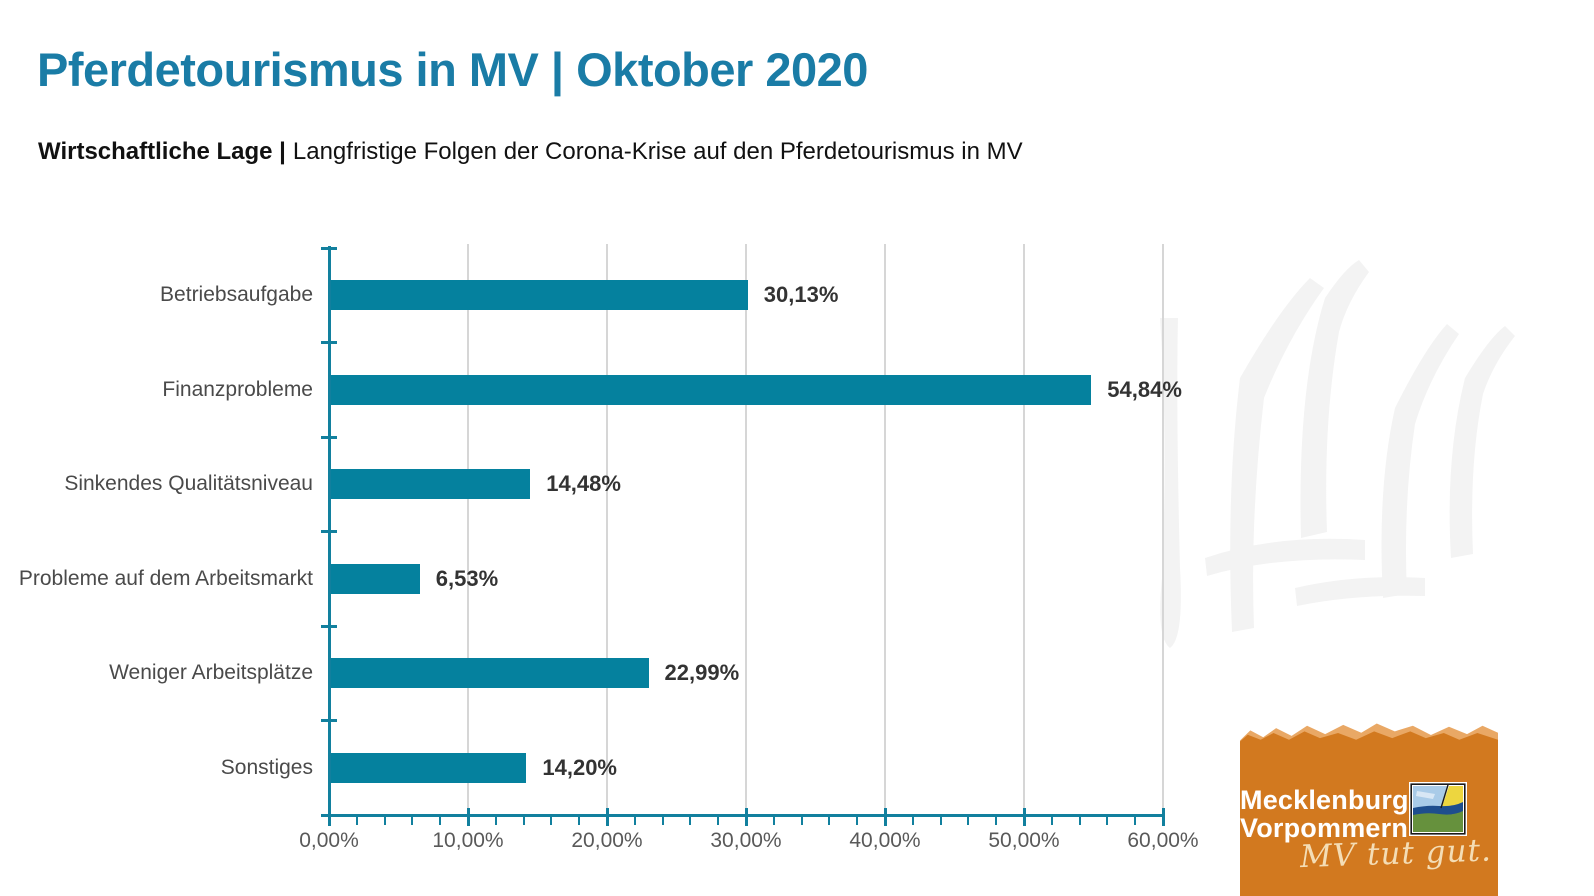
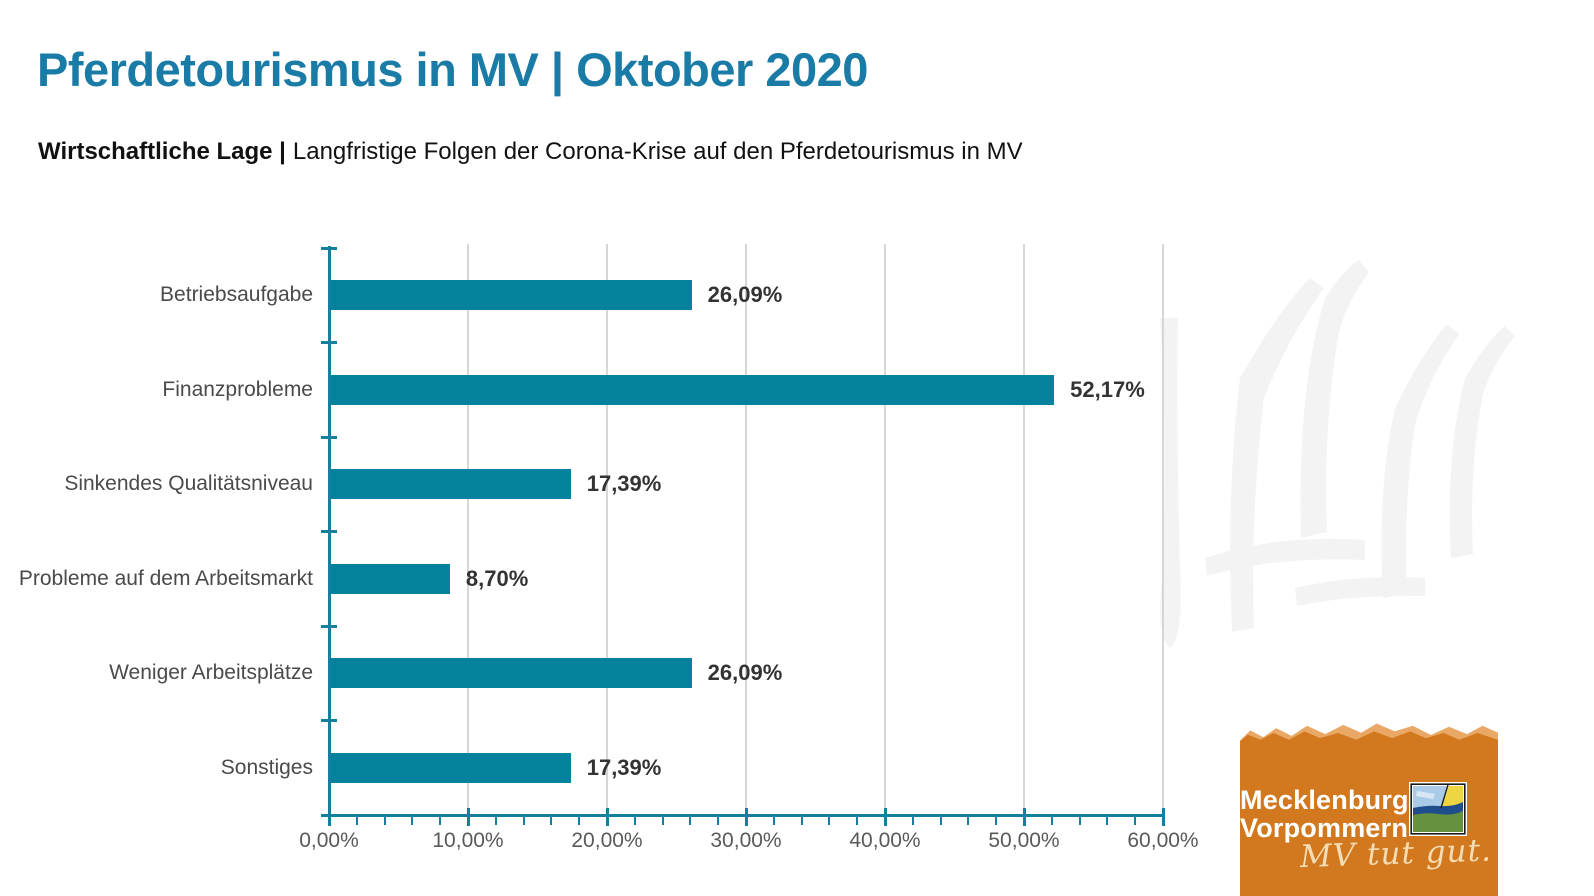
Betriebsaufgabe: 30,13% -> 26,09%
Finanzprobleme: 54,84% -> 52,17%
Sinkendes Qualitätsniveau: 14,48% -> 17,39%
Probleme auf dem Arbeitsmarkt: 6,53% -> 8,70%
Weniger Arbeitsplätze: 22,99% -> 26,09%
Sonstiges: 14,20% -> 17,39%
